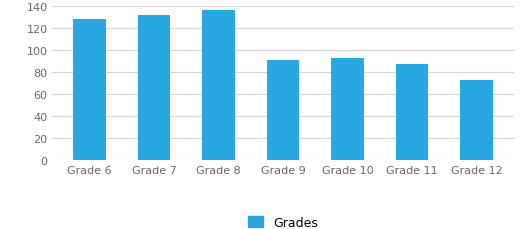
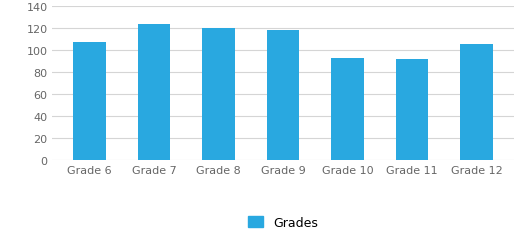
Grade 6: 128 -> 107
Grade 7: 132 -> 124
Grade 8: 136 -> 120
Grade 9: 91 -> 118
Grade 11: 87 -> 92
Grade 12: 73 -> 105
